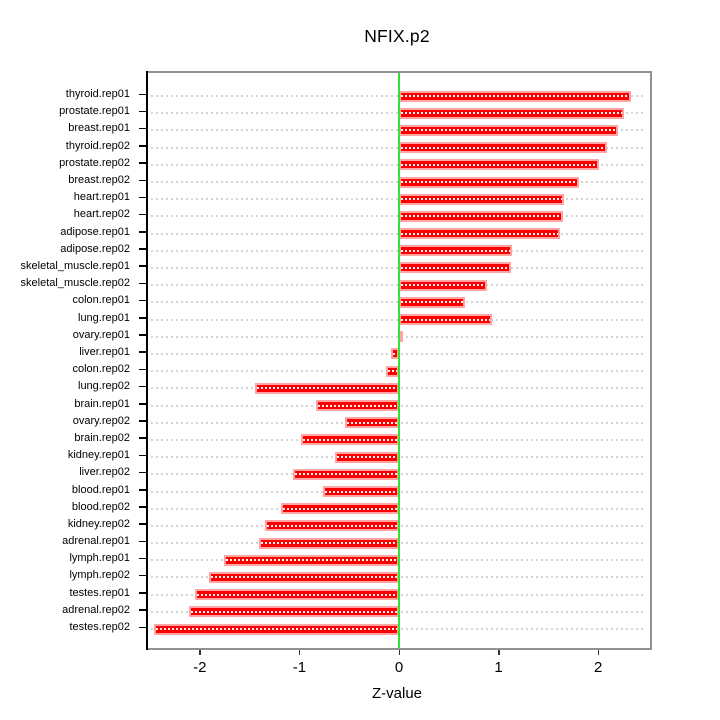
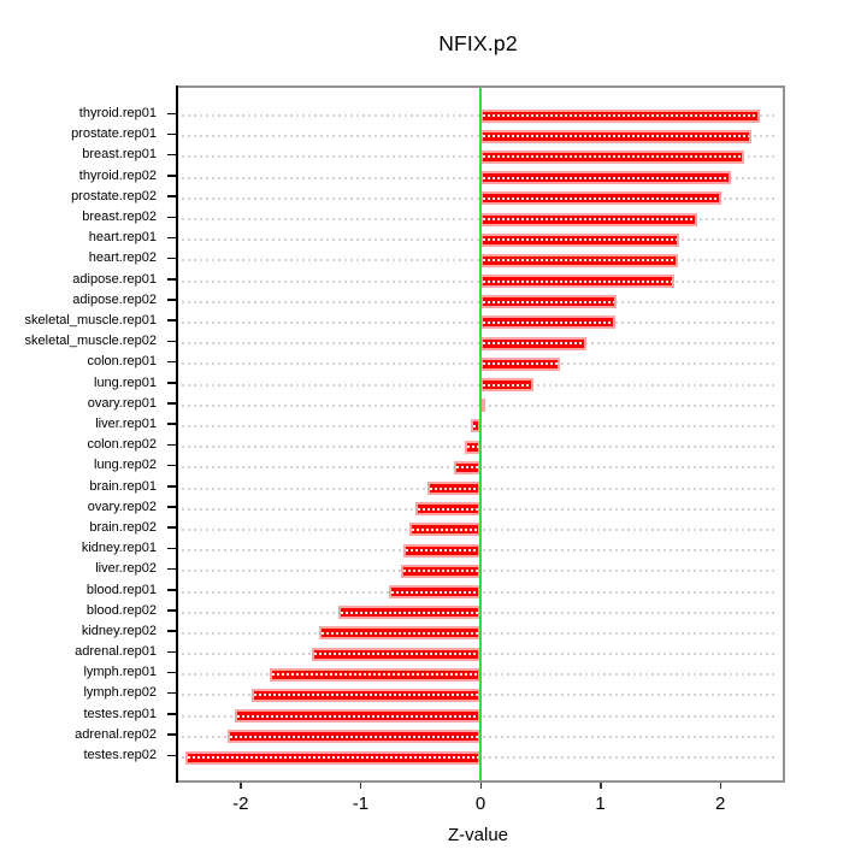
lung.rep01: 0.93 -> 0.44
lung.rep02: -1.45 -> -0.22
brain.rep01: -0.83 -> -0.44
brain.rep02: -0.98 -> -0.59
liver.rep02: -1.06 -> -0.66
